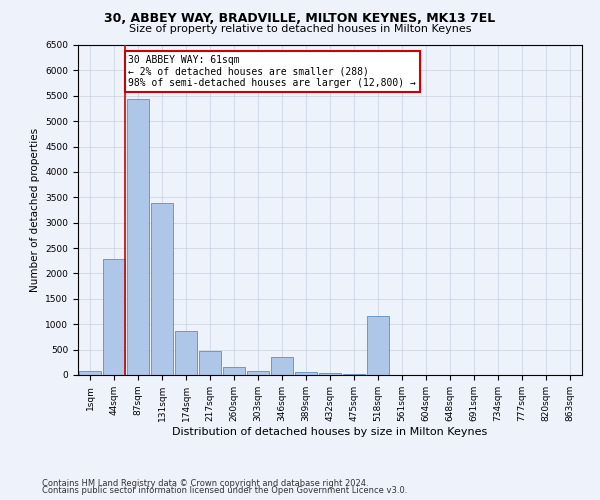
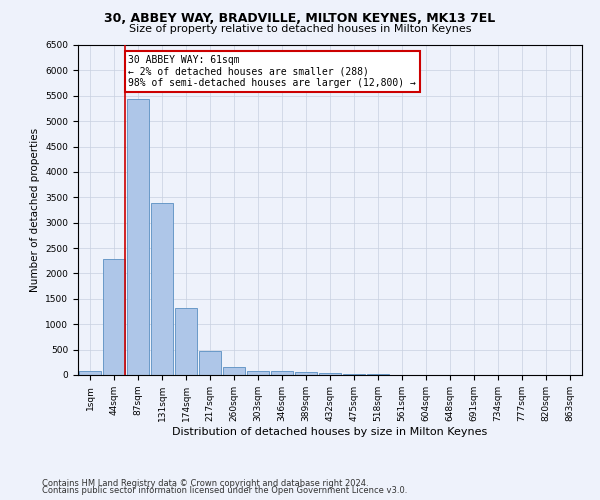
174sqm: 860 -> 1310
346sqm: 360 -> 70
518sqm: 1160 -> 10
